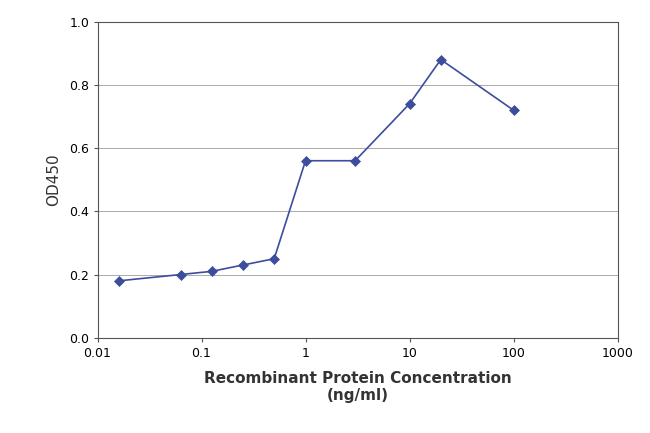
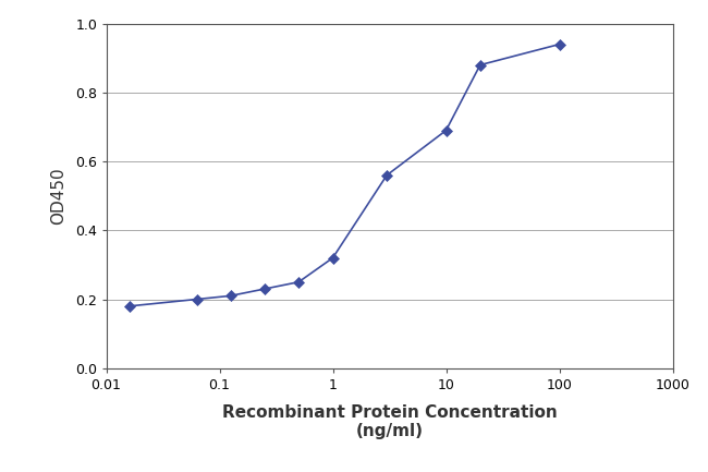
1: 0.56 -> 0.32
10: 0.74 -> 0.69
100: 0.72 -> 0.94
